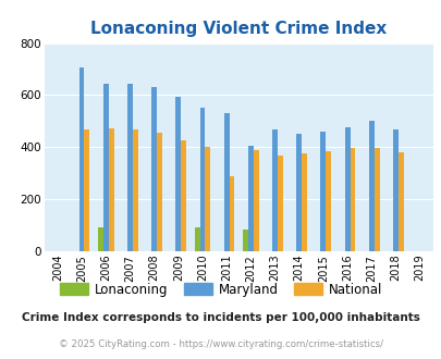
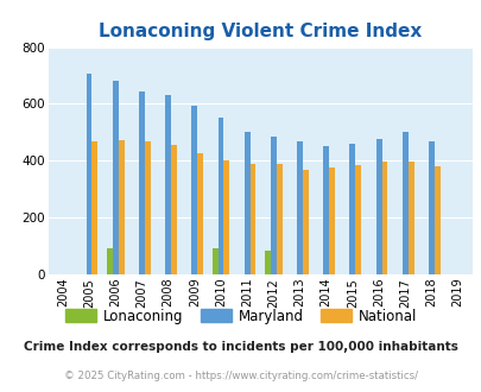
Maryland/2006: 645 -> 680
Maryland/2011: 530 -> 500
National/2011: 290 -> 387
Maryland/2012: 405 -> 485
